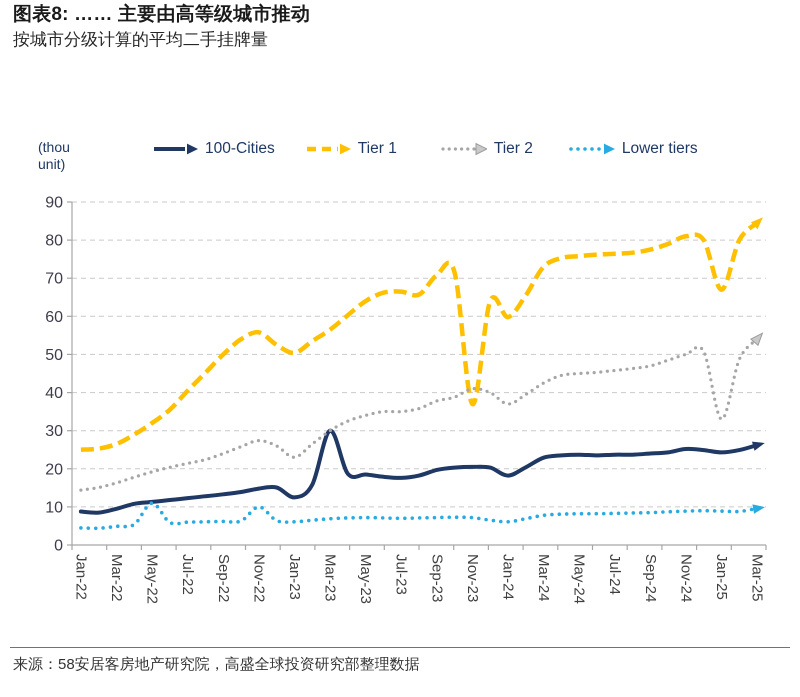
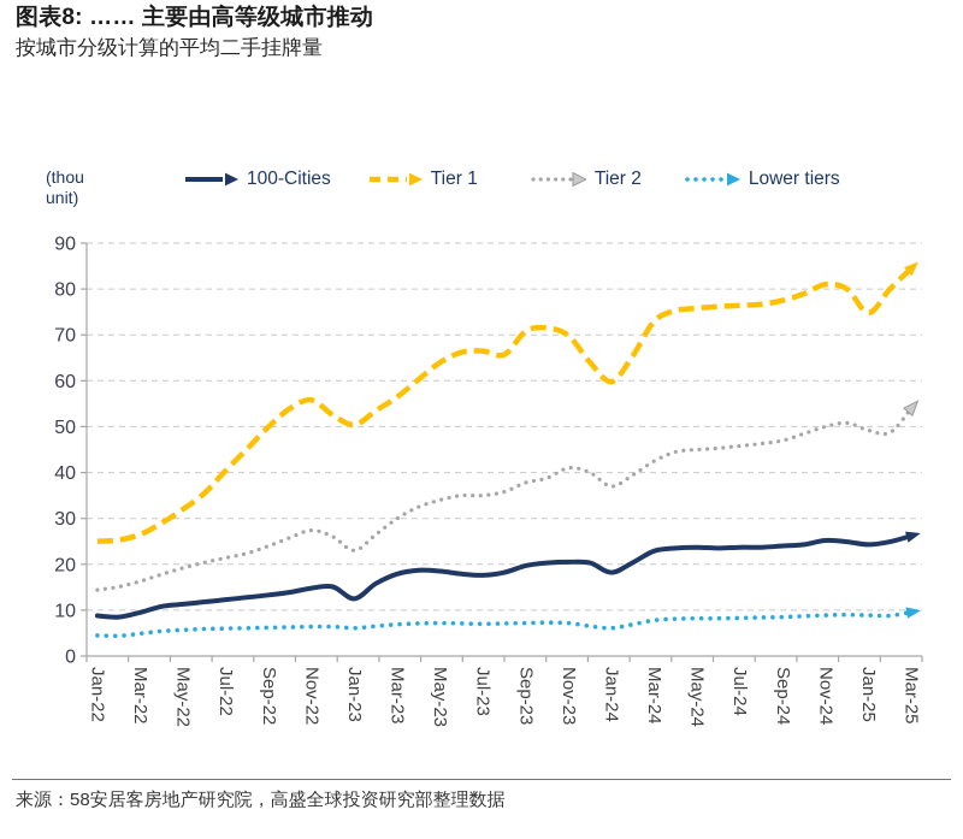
Lower tiers/May-22: 11 -> 6
Lower tiers/Nov-22: 10 -> 6
100-Cities/Mar-23: 30 -> 18
Tier 1/Nov-23: 37 -> 70
Tier 1/Jan-25: 67 -> 75
Tier 2/Jan-25: 33 -> 49
